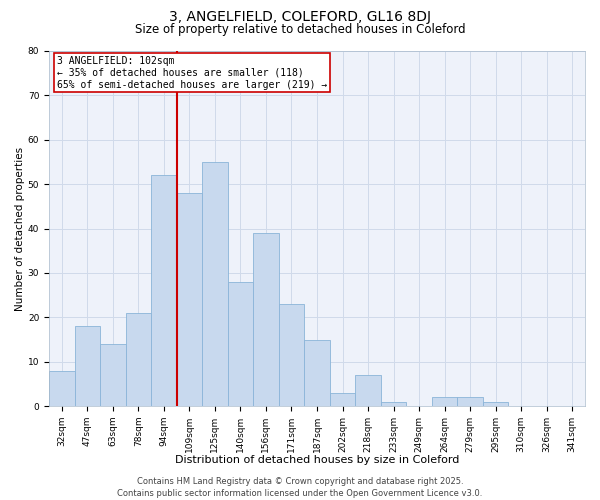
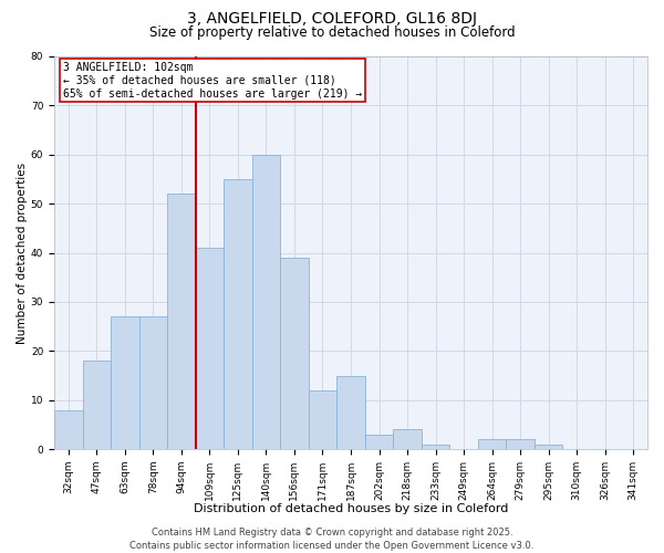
63sqm: 14 -> 27
78sqm: 21 -> 27
109sqm: 48 -> 41
140sqm: 28 -> 60
171sqm: 23 -> 12
218sqm: 7 -> 4
